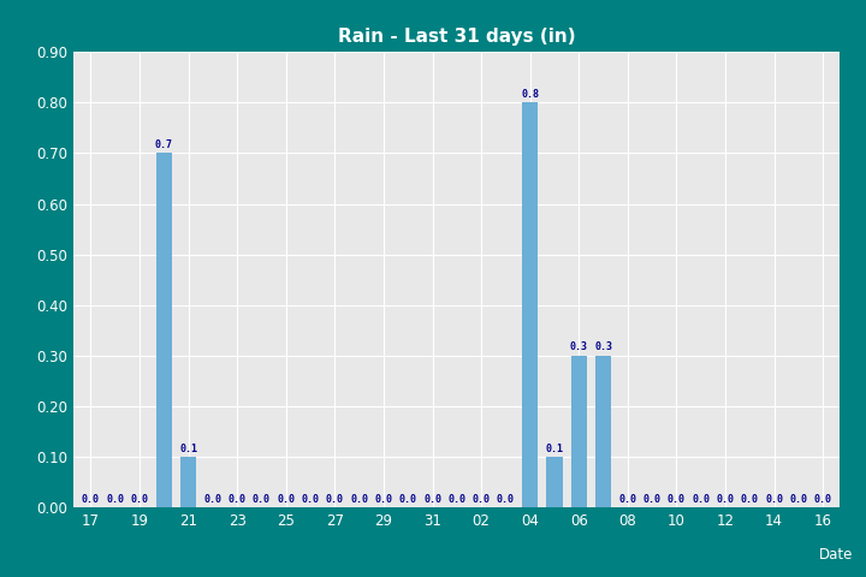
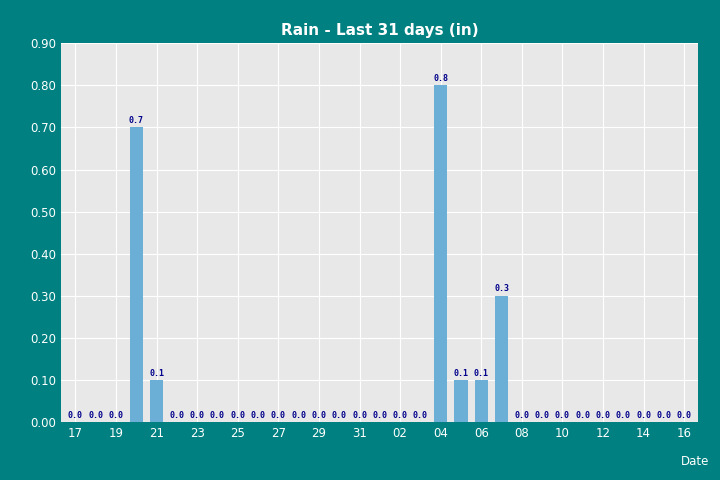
06: 0.3 -> 0.1
